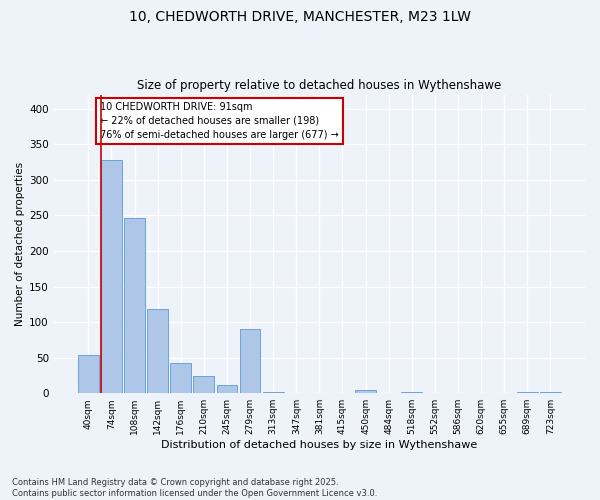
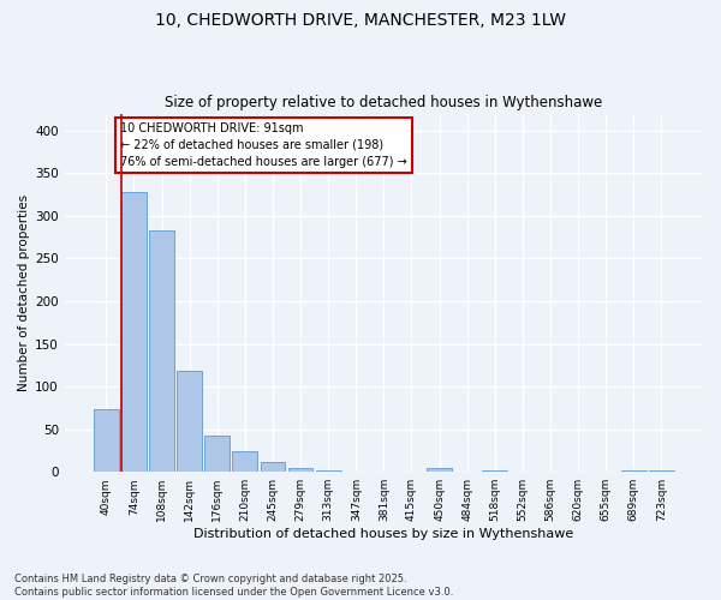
40sqm: 54 -> 73
108sqm: 246 -> 283
279sqm: 90 -> 4
